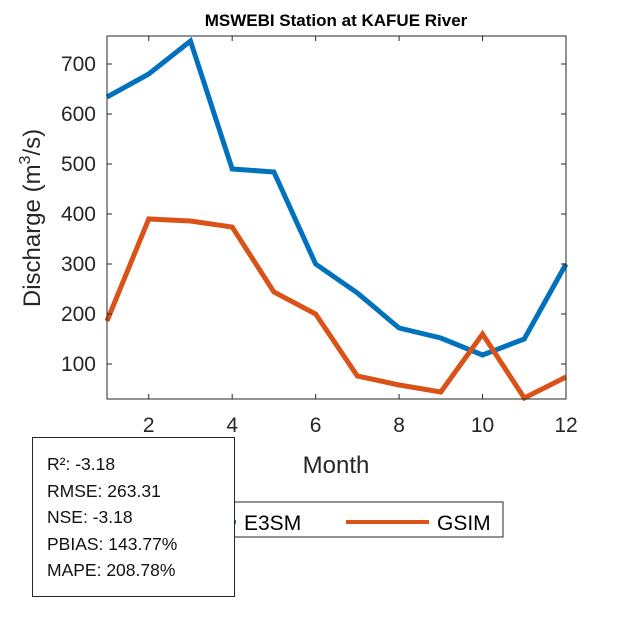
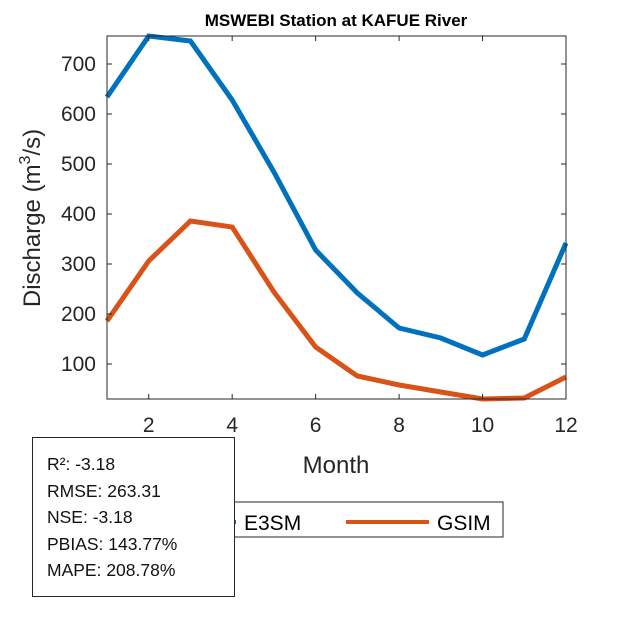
E3SM/2: 680 -> 760
GSIM/2: 390 -> 310
E3SM/4: 490 -> 630
E3SM/6: 300 -> 330
GSIM/6: 200 -> 130
GSIM/10: 160 -> 30
E3SM/12: 300 -> 340
